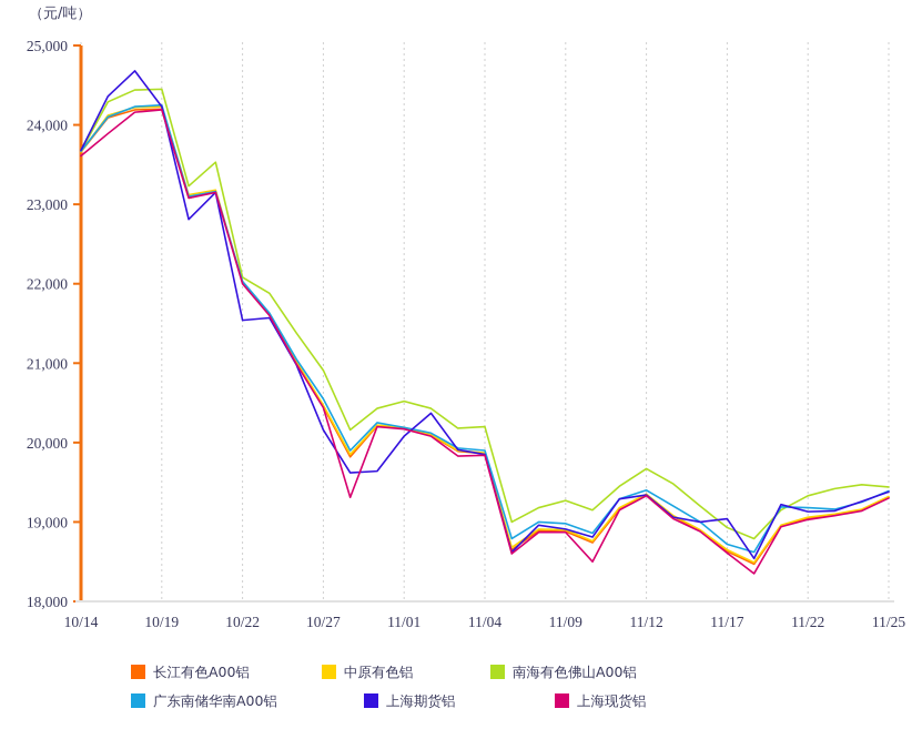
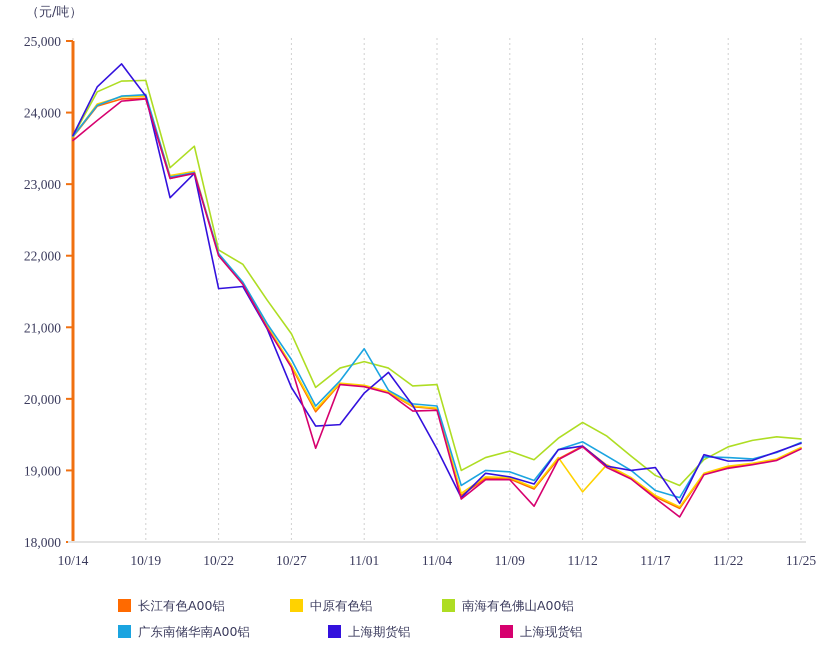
广东南储华南A00铝/11/01: 20200 -> 20700
上海期货铝/11/04: 19800 -> 19300
中原有色铝/11/12: 19400 -> 18700
